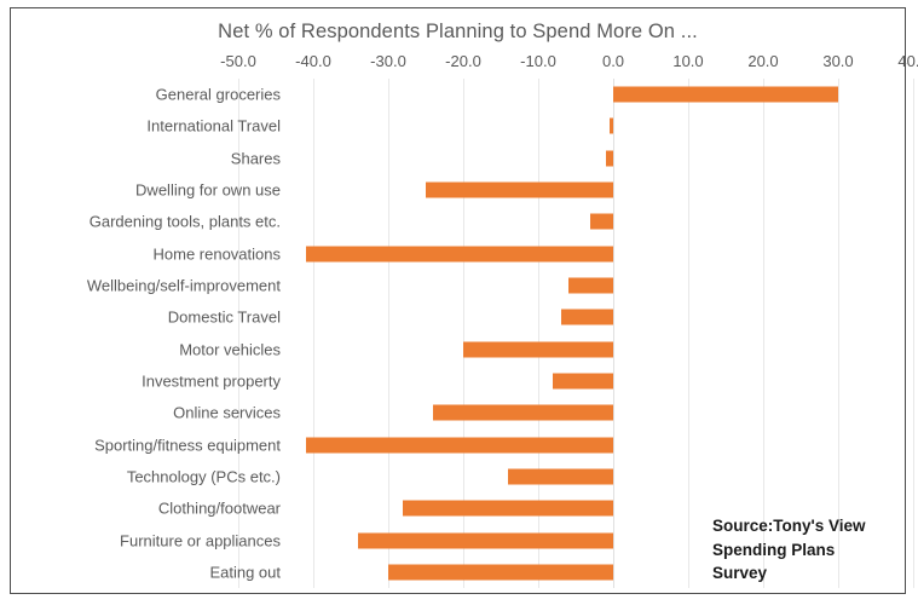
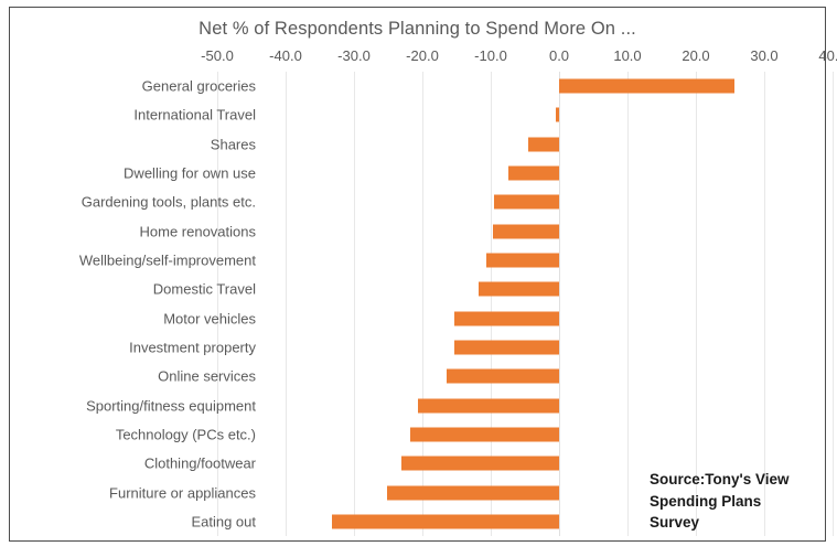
General groceries: 30 -> 26
Shares: -1 -> -4
Dwelling for own use: -25 -> -8
Gardening tools, plants etc.: -3 -> -10
Home renovations: -41 -> -10
Wellbeing/self-improvement: -6 -> -11
Domestic Travel: -7 -> -12
Motor vehicles: -20 -> -15
Investment property: -8 -> -15
Online services: -24 -> -16
Sporting/fitness equipment: -41 -> -21
Technology (PCs etc.): -14 -> -22
Clothing/footwear: -28 -> -23
Furniture or appliances: -34 -> -25
Eating out: -30 -> -33
